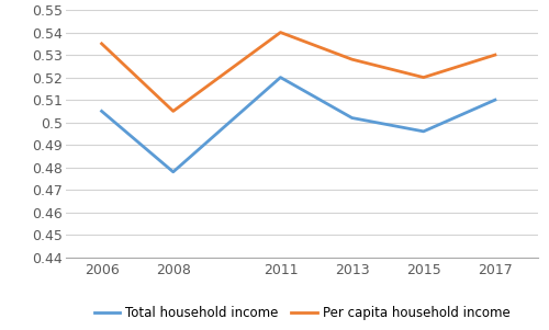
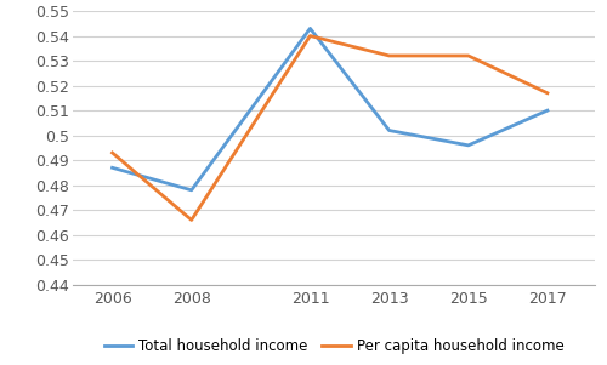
Total household income/2006: 0.505 -> 0.487
Per capita household income/2006: 0.535 -> 0.493
Per capita household income/2008: 0.505 -> 0.466
Total household income/2011: 0.520 -> 0.543
Per capita household income/2013: 0.528 -> 0.532
Per capita household income/2015: 0.520 -> 0.532
Per capita household income/2017: 0.530 -> 0.517
